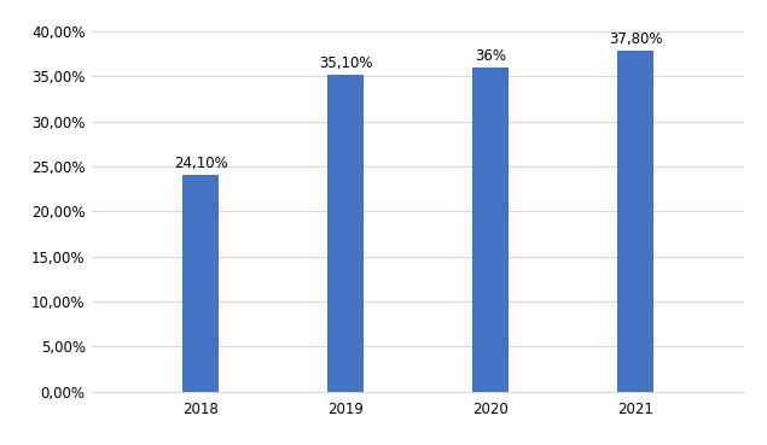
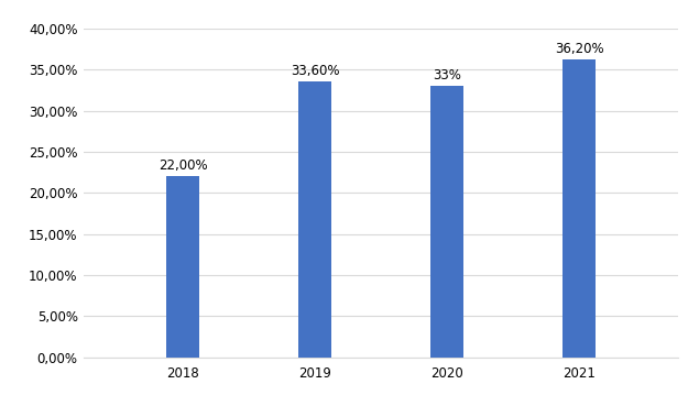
2018: 24,10% -> 22,00%
2019: 35,10% -> 33,60%
2020: 36% -> 33%
2021: 37,80% -> 36,20%
